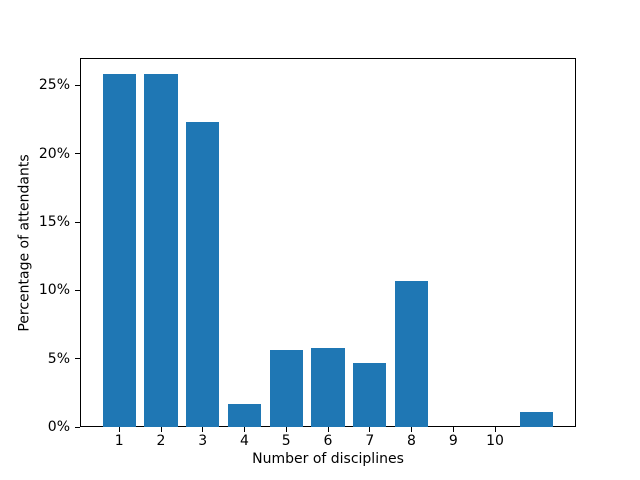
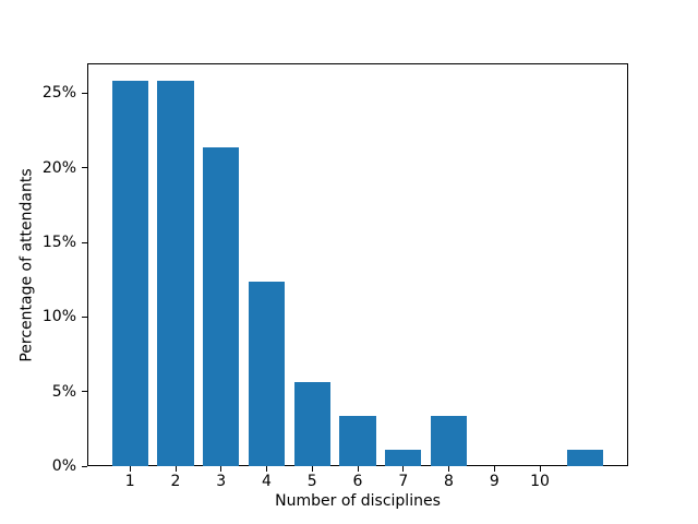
3: 22.3% -> 21.4%
4: 1.7% -> 12.4%
6: 5.8% -> 3.4%
7: 4.7% -> 1.1%
8: 10.7% -> 3.4%
